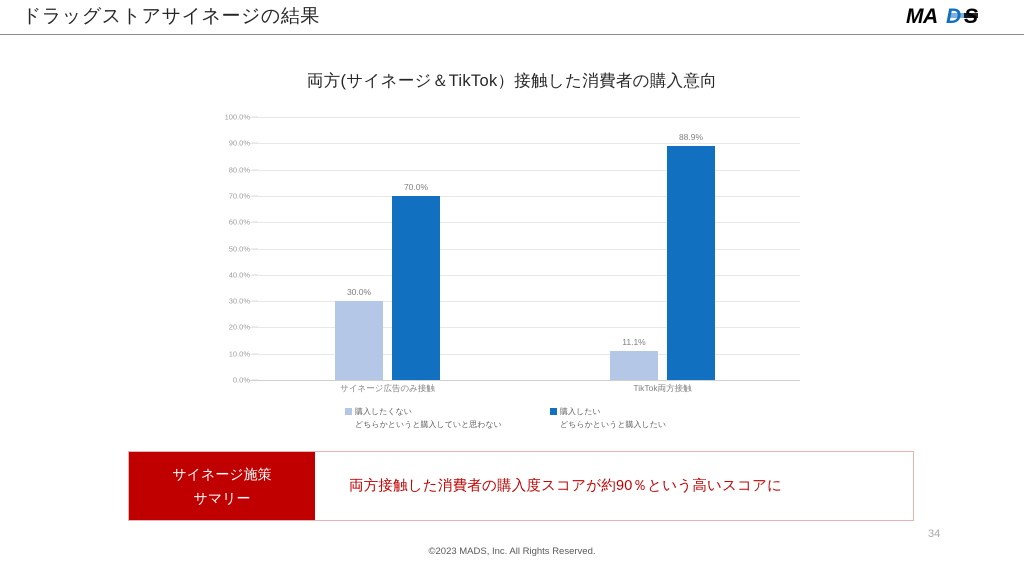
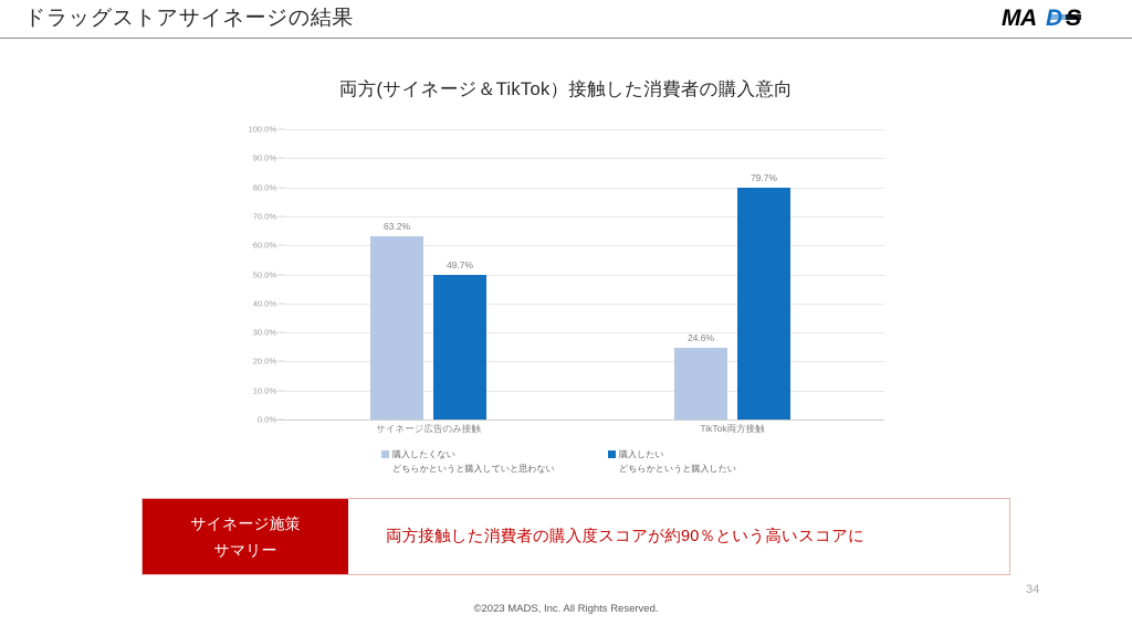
購入したくない/サイネージ広告のみ接触: 30.0% -> 63.2%
購入したい/サイネージ広告のみ接触: 70.0% -> 49.7%
購入したくない/TikTok両方接触: 11.1% -> 24.6%
購入したい/TikTok両方接触: 88.9% -> 79.7%
